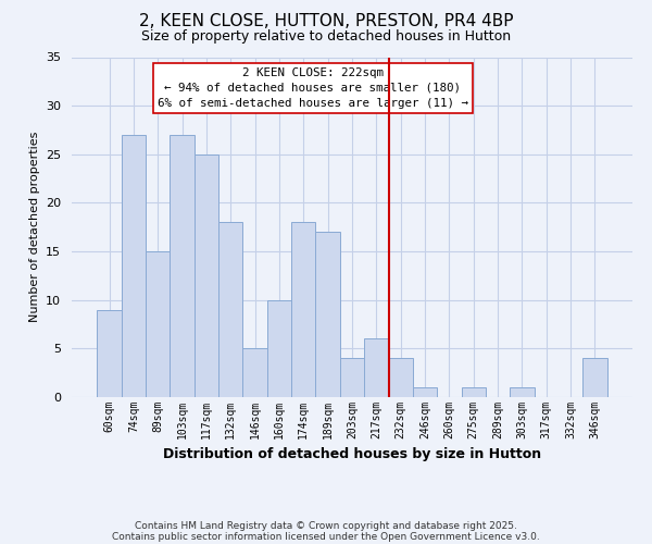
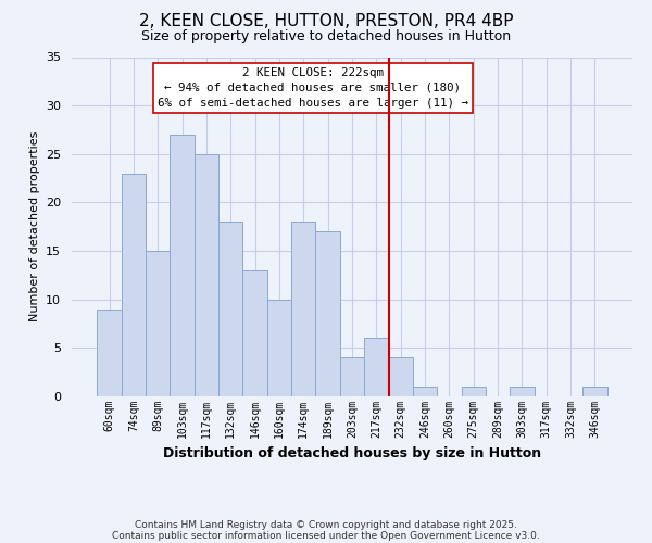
74sqm: 27 -> 23
146sqm: 5 -> 13
346sqm: 4 -> 1
